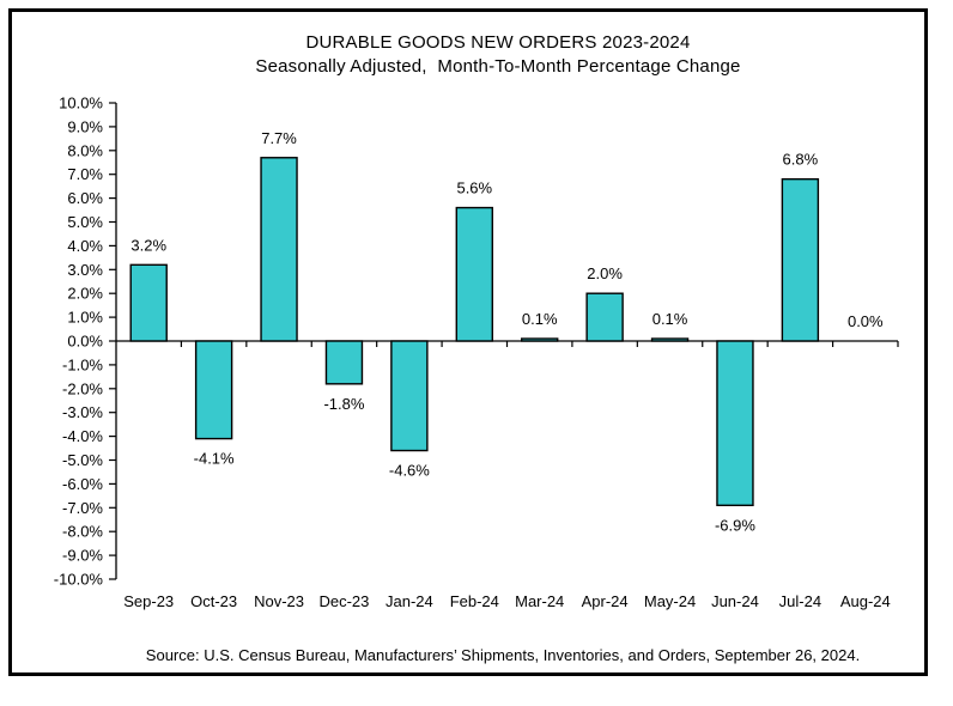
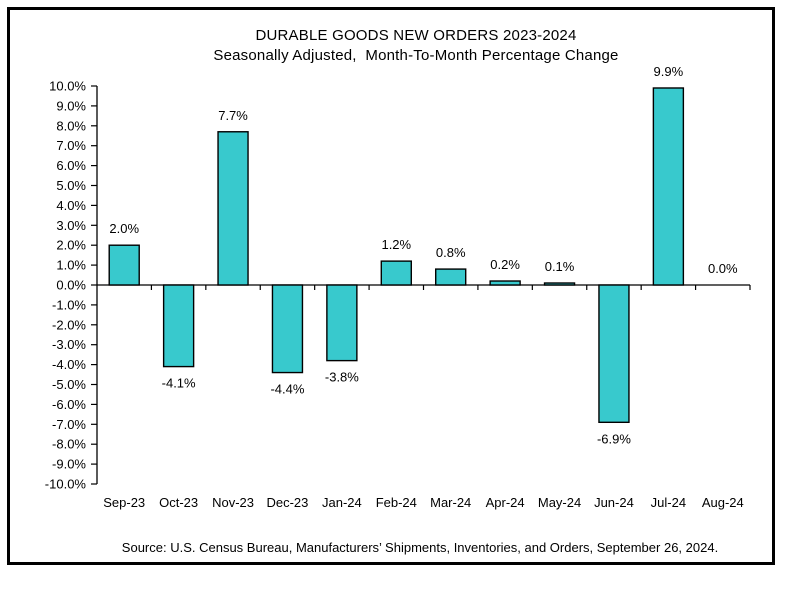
Sep-23: 3.2% -> 2.0%
Dec-23: -1.8% -> -4.4%
Jan-24: -4.6% -> -3.8%
Feb-24: 5.6% -> 1.2%
Mar-24: 0.1% -> 0.8%
Apr-24: 2.0% -> 0.2%
Jul-24: 6.8% -> 9.9%
